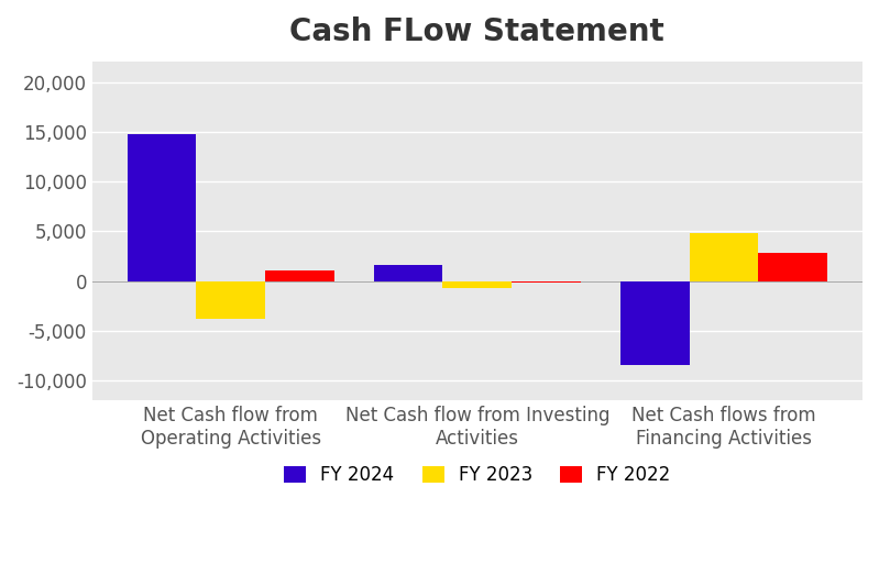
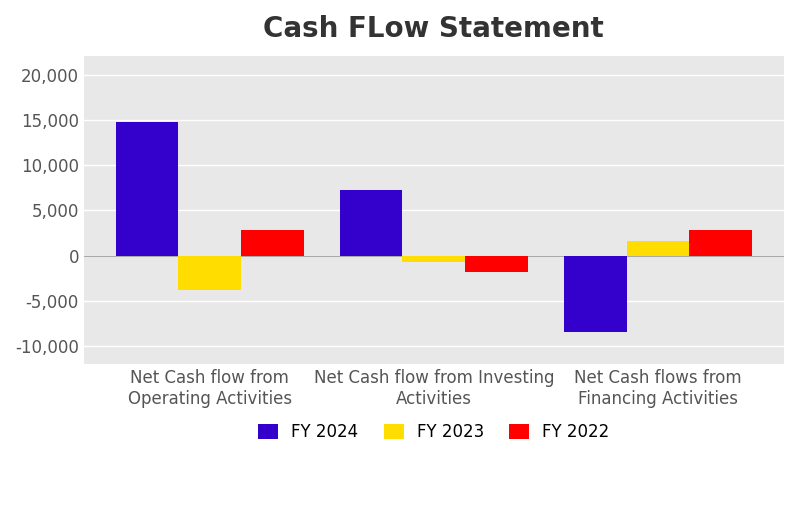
FY 2022/Net Cash flow from Operating Activities: 1,000 -> 2,800
FY 2024/Net Cash flow from Investing Activities: 1,600 -> 7,200
FY 2022/Net Cash flow from Investing Activities: -200 -> -1,800
FY 2023/Net Cash flows from Financing Activities: 4,800 -> 1,600
